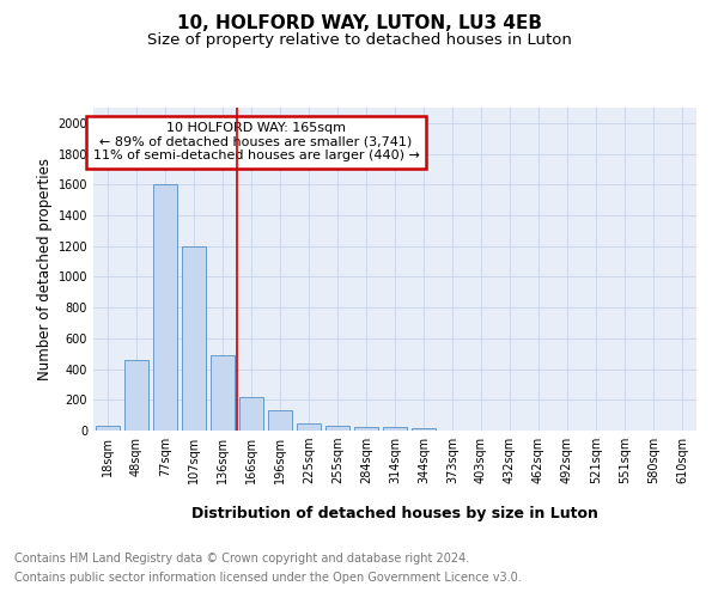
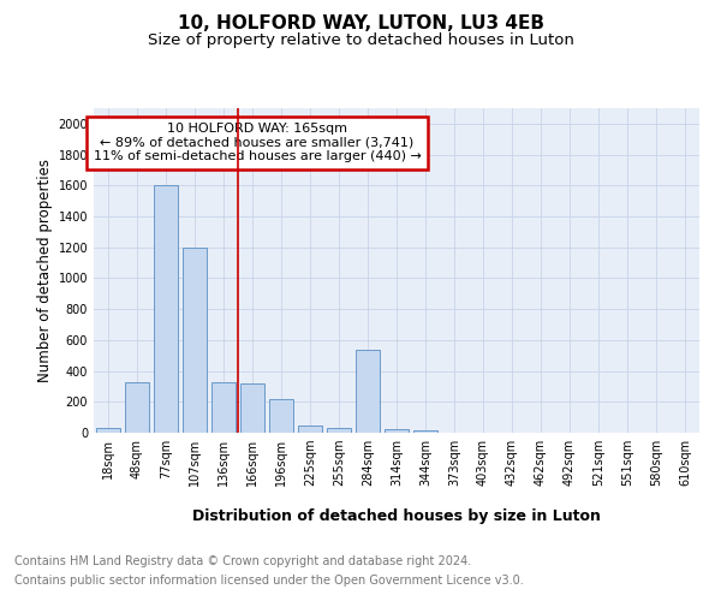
48sqm: 460 -> 330
136sqm: 490 -> 330
166sqm: 220 -> 320
196sqm: 130 -> 220
284sqm: 20 -> 540
